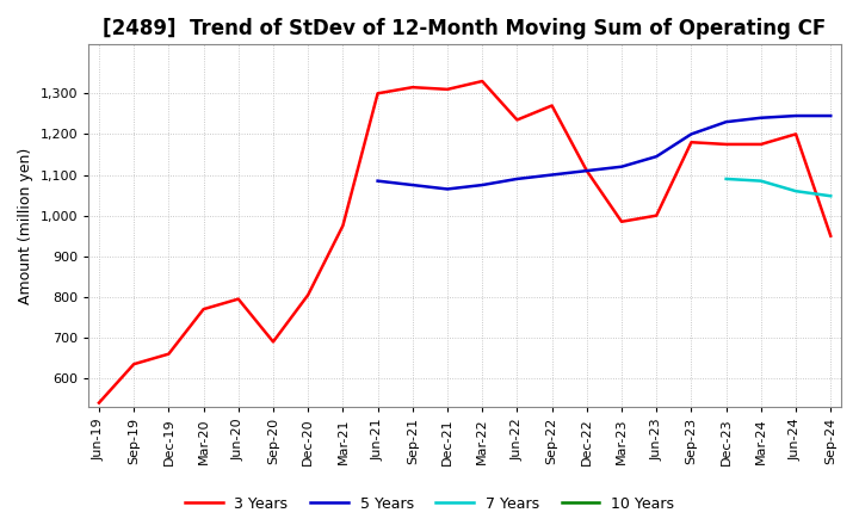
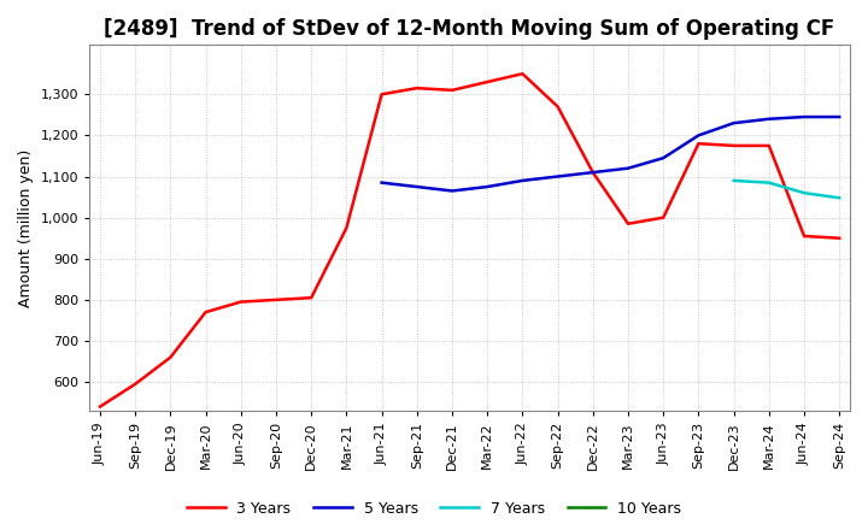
3 Years/Sep-19: 635 -> 595
3 Years/Sep-20: 690 -> 800
3 Years/Jun-22: 1,235 -> 1,350
3 Years/Jun-24: 1,200 -> 955
